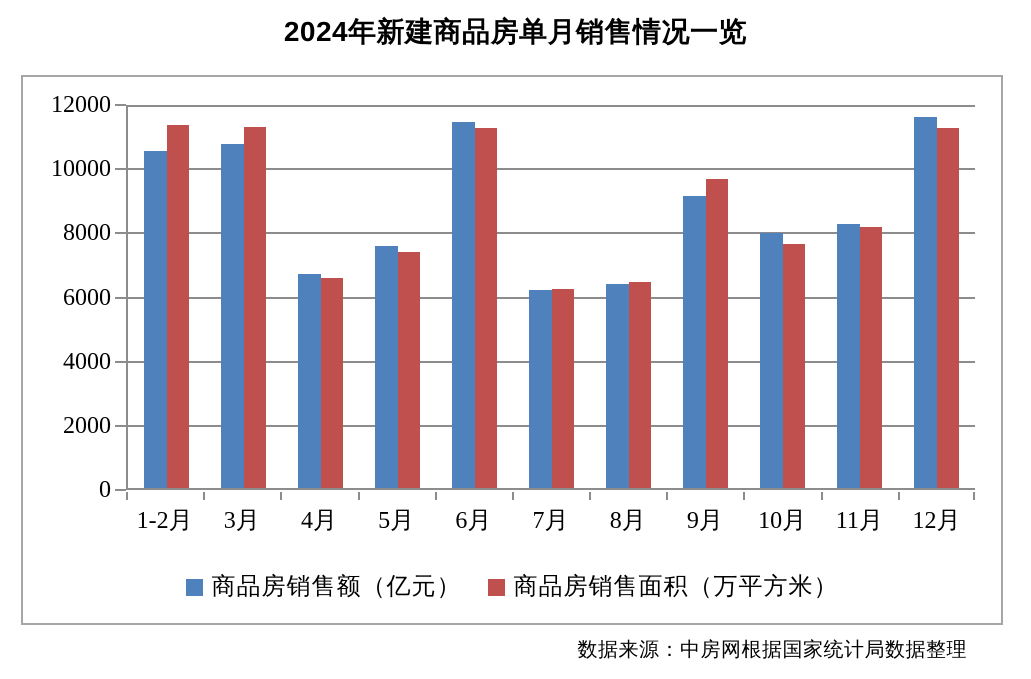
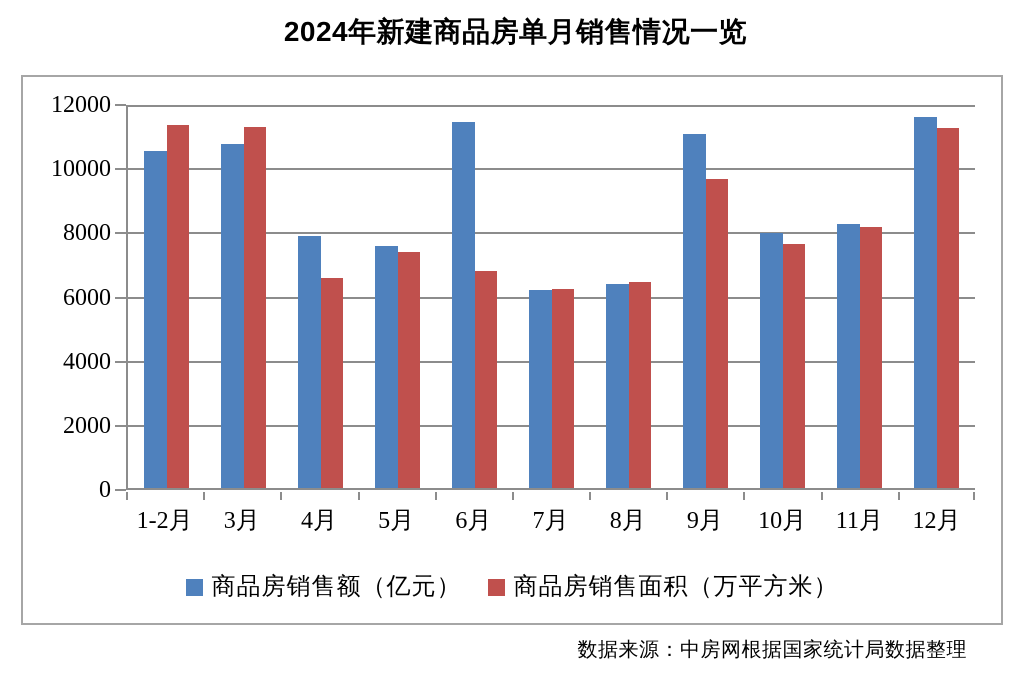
商品房销售额（亿元）/4月: 6700 -> 7900
商品房销售面积（万平方米）/6月: 11300 -> 6800
商品房销售额（亿元）/9月: 9200 -> 11100
